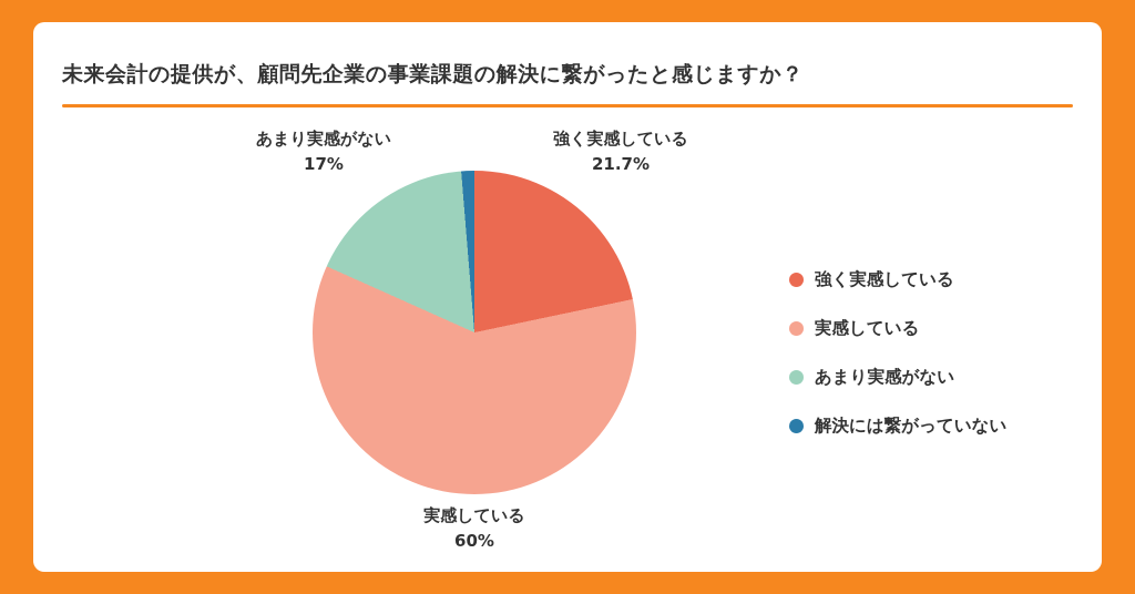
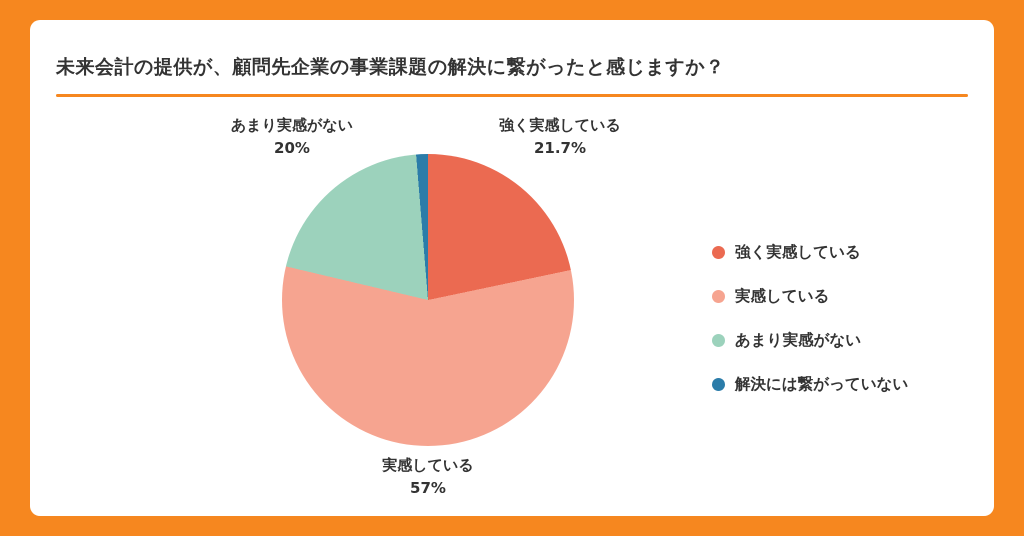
実感している: 60% -> 57%
あまり実感がない: 17% -> 20%
